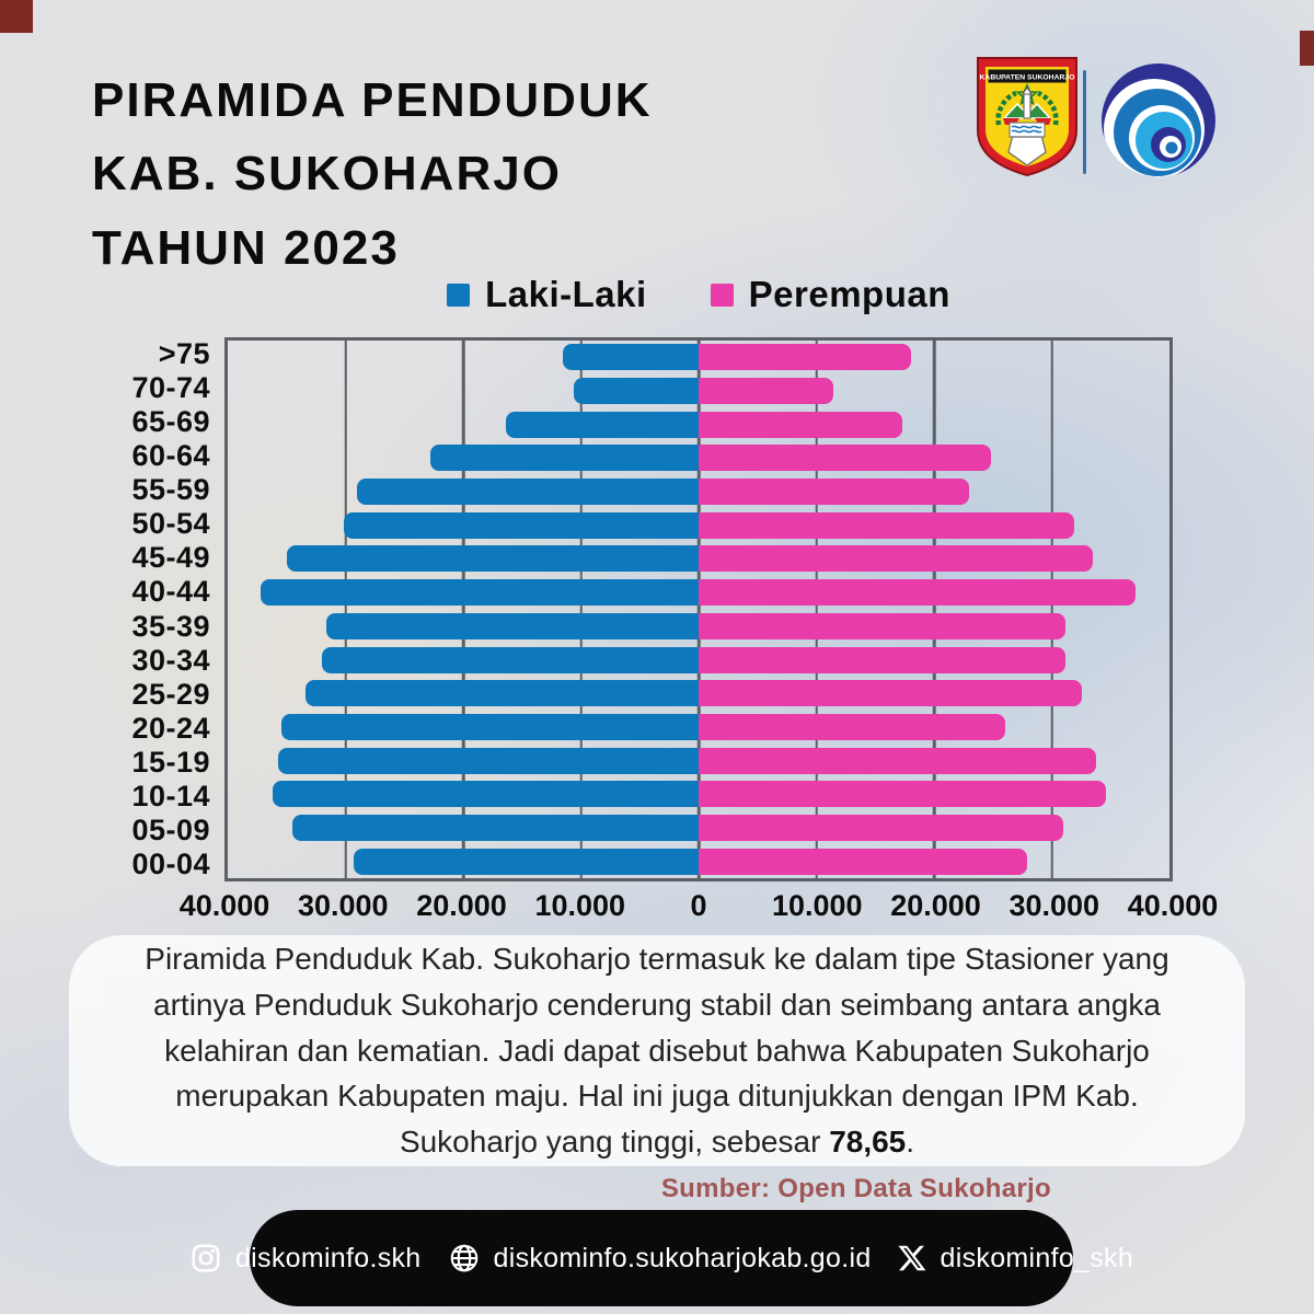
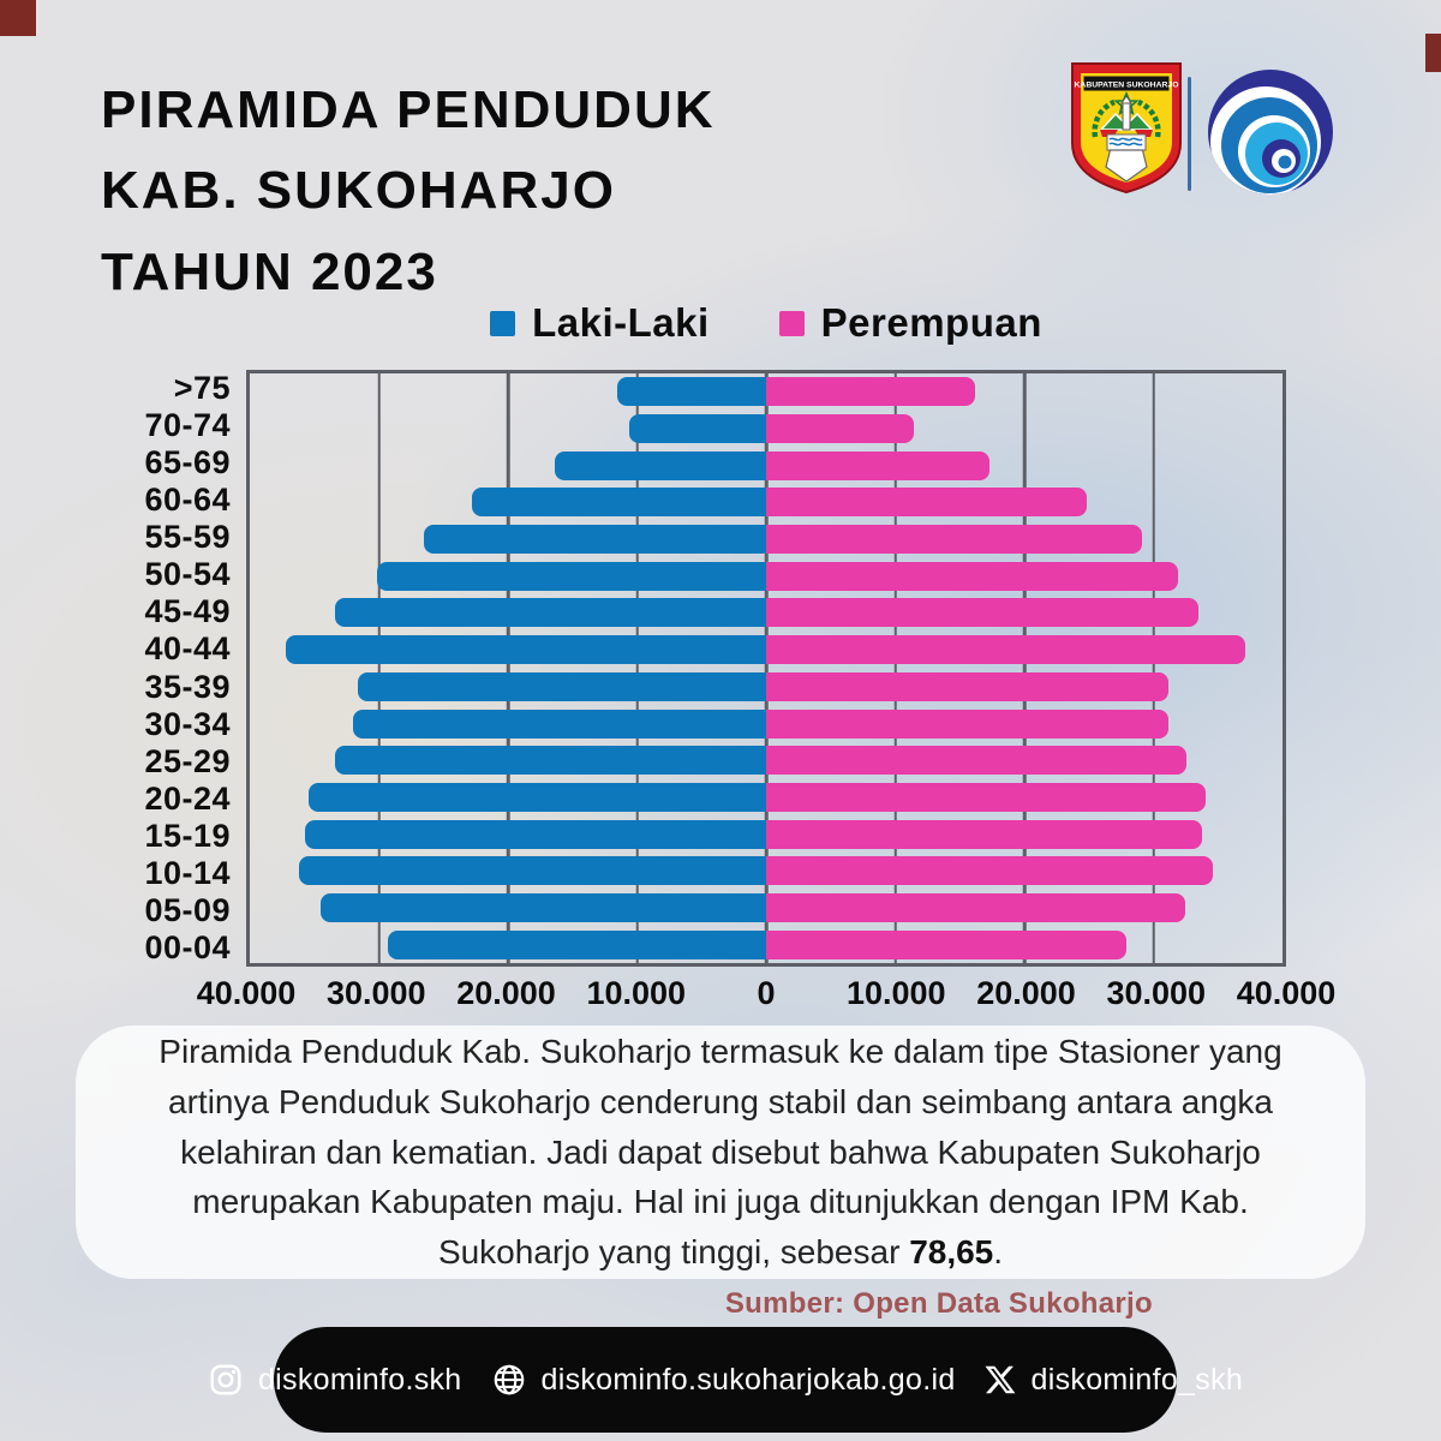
Perempuan/>75: 18000 -> 16000
Laki-Laki/55-59: 29000 -> 26000
Perempuan/55-59: 23000 -> 29000
Laki-Laki/45-49: 35000 -> 33000
Perempuan/20-24: 26000 -> 34000
Perempuan/05-09: 31000 -> 32000
